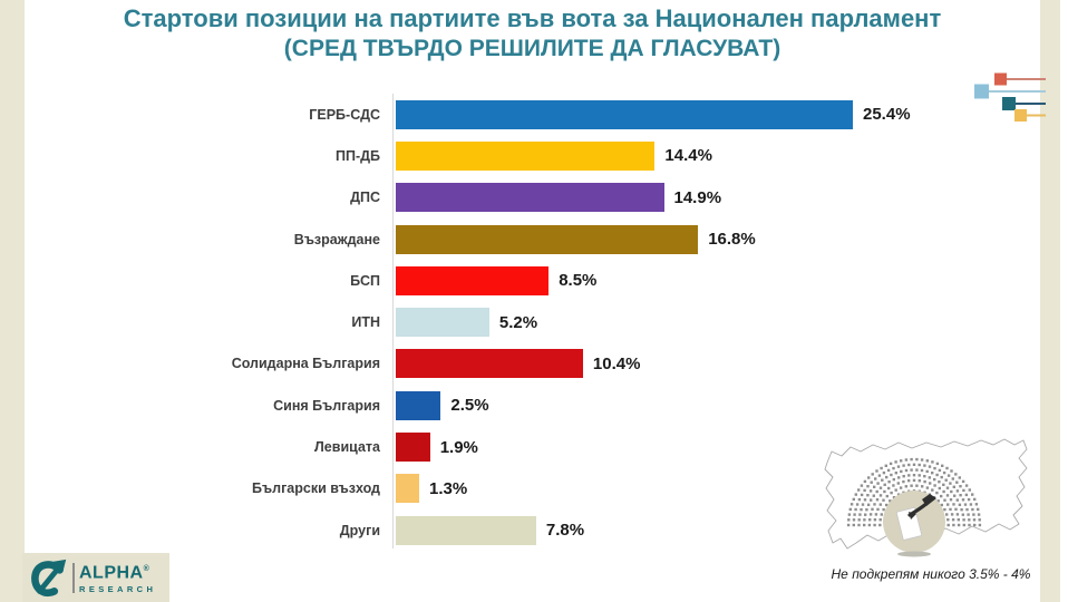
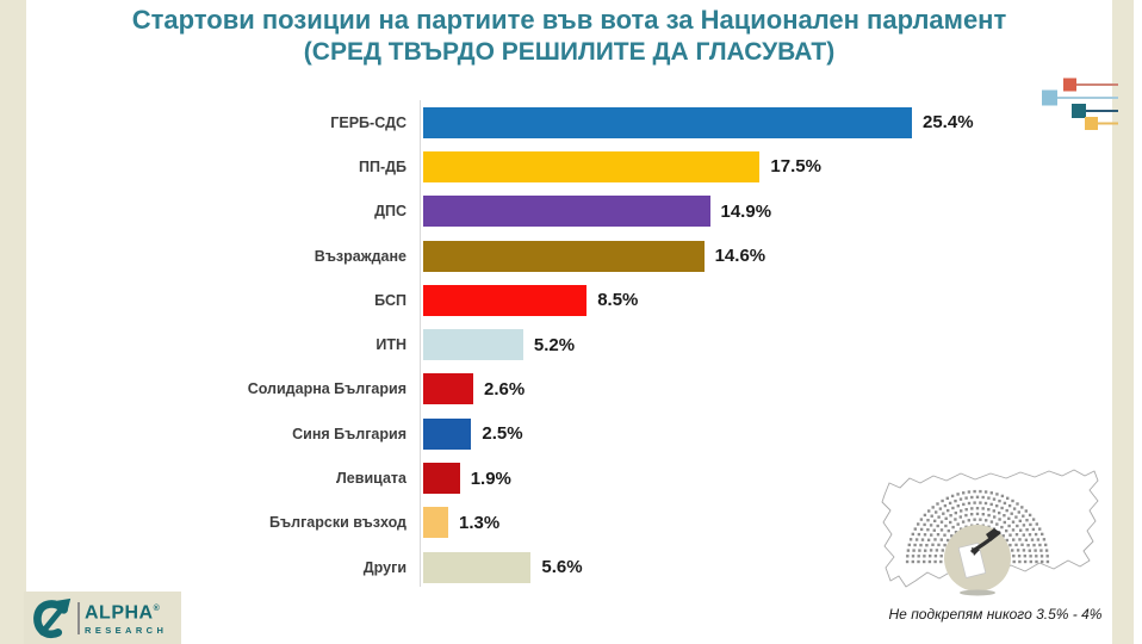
ПП-ДБ: 14.4% -> 17.5%
Възраждане: 16.8% -> 14.6%
Солидарна България: 10.4% -> 2.6%
Други: 7.8% -> 5.6%
